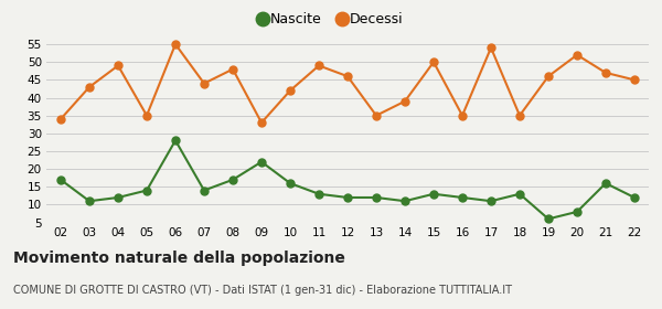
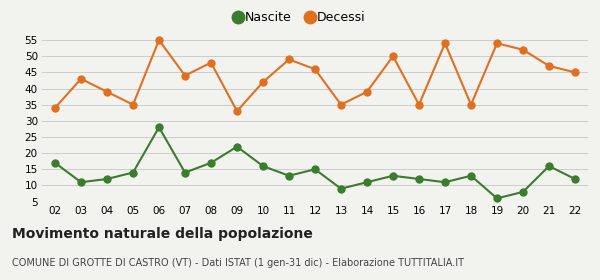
Decessi/04: 49 -> 39
Nascite/12: 12 -> 15
Nascite/13: 12 -> 9
Decessi/19: 46 -> 54
